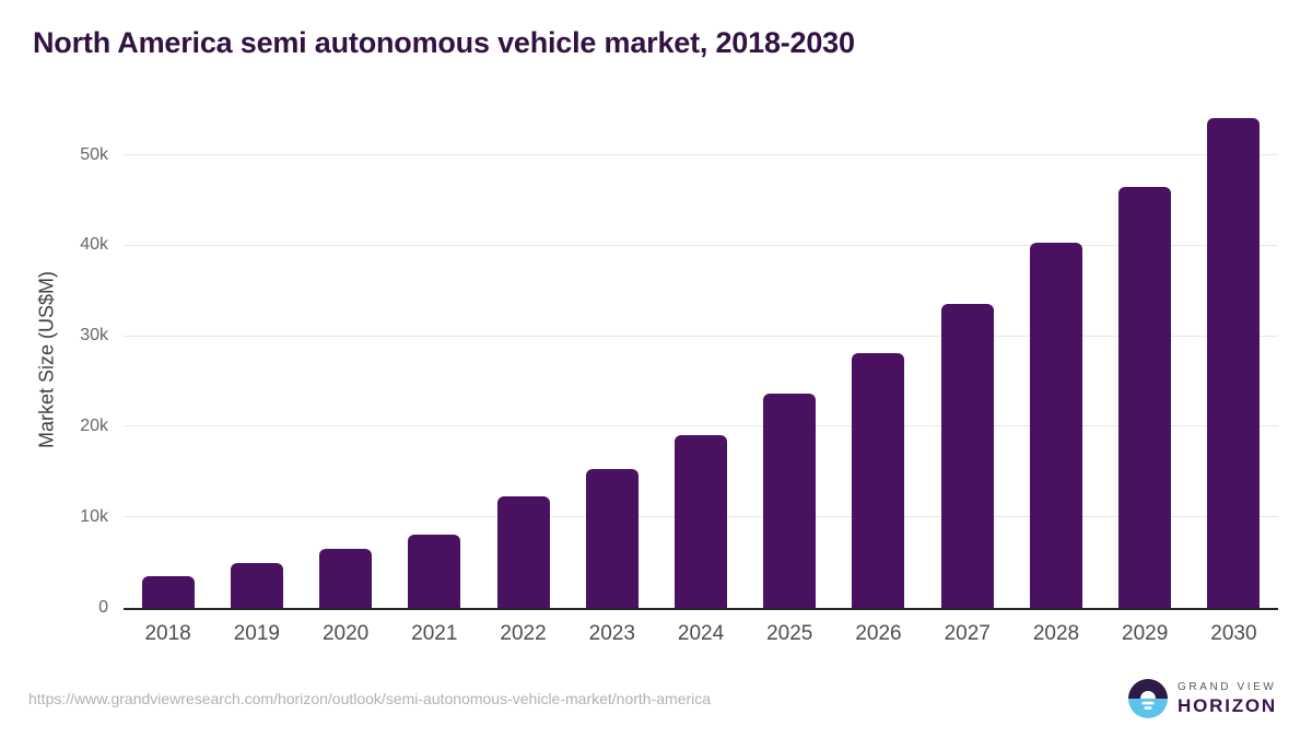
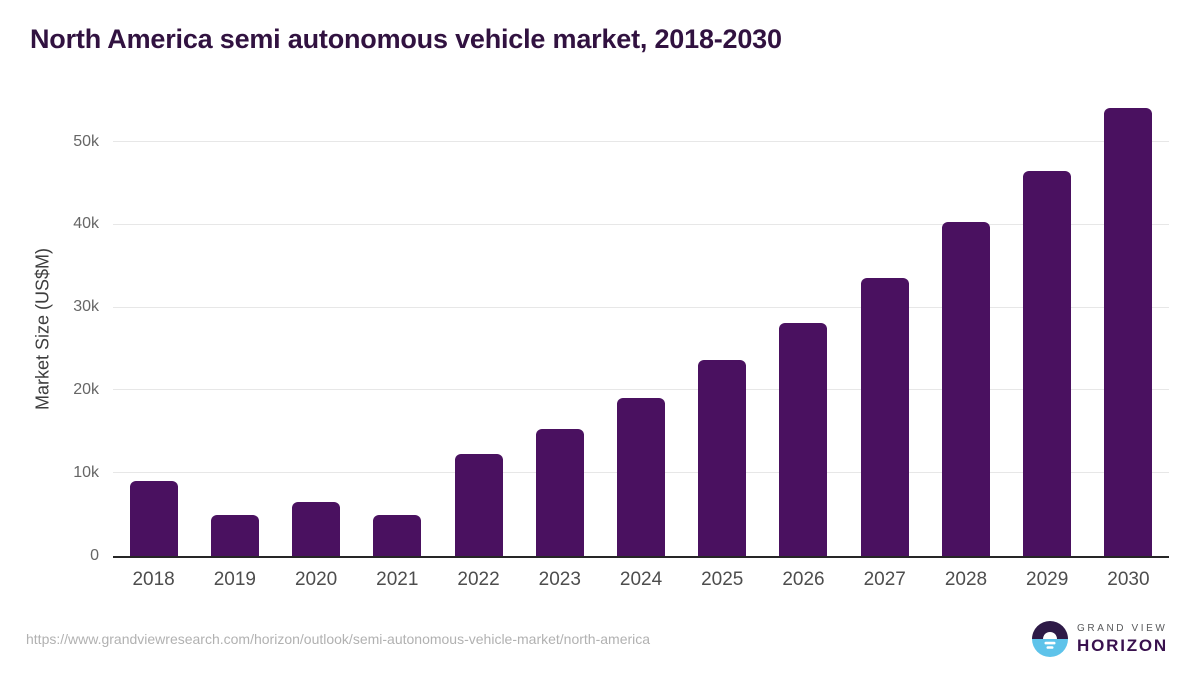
2018: 4k -> 9k
2021: 8k -> 5k
